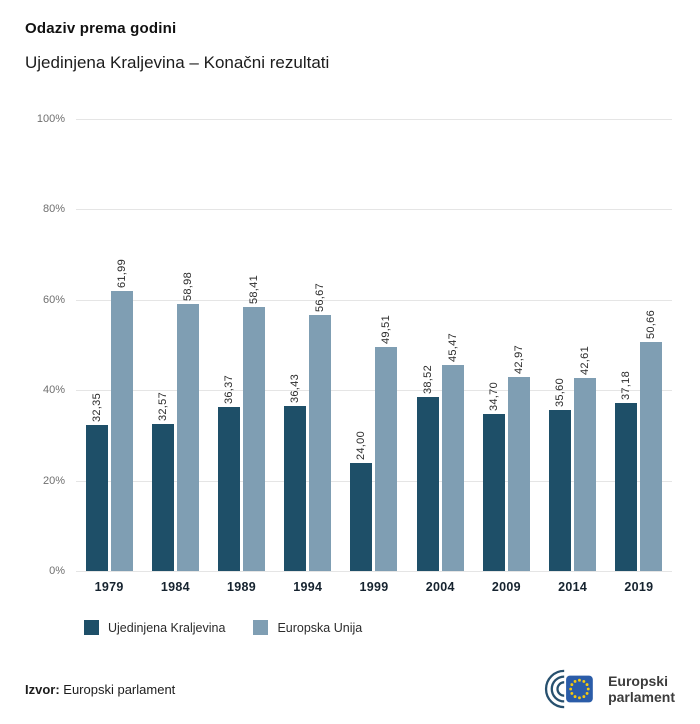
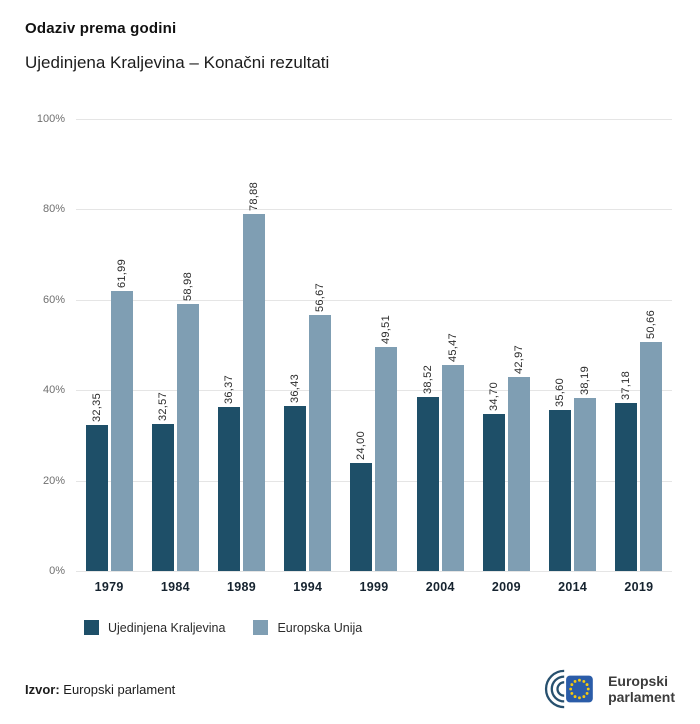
Europska Unija/1989: 58,41 -> 78,88
Europska Unija/2014: 42,61 -> 38,19
